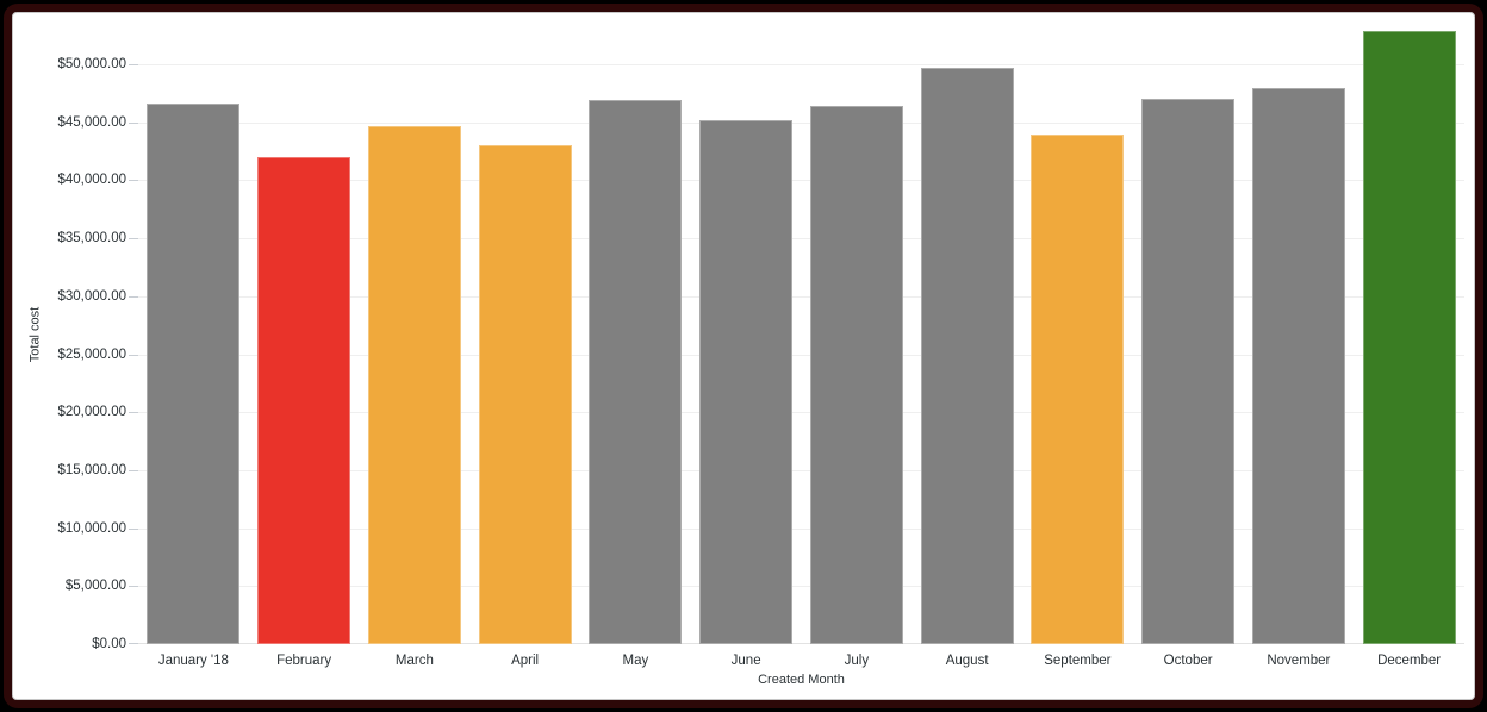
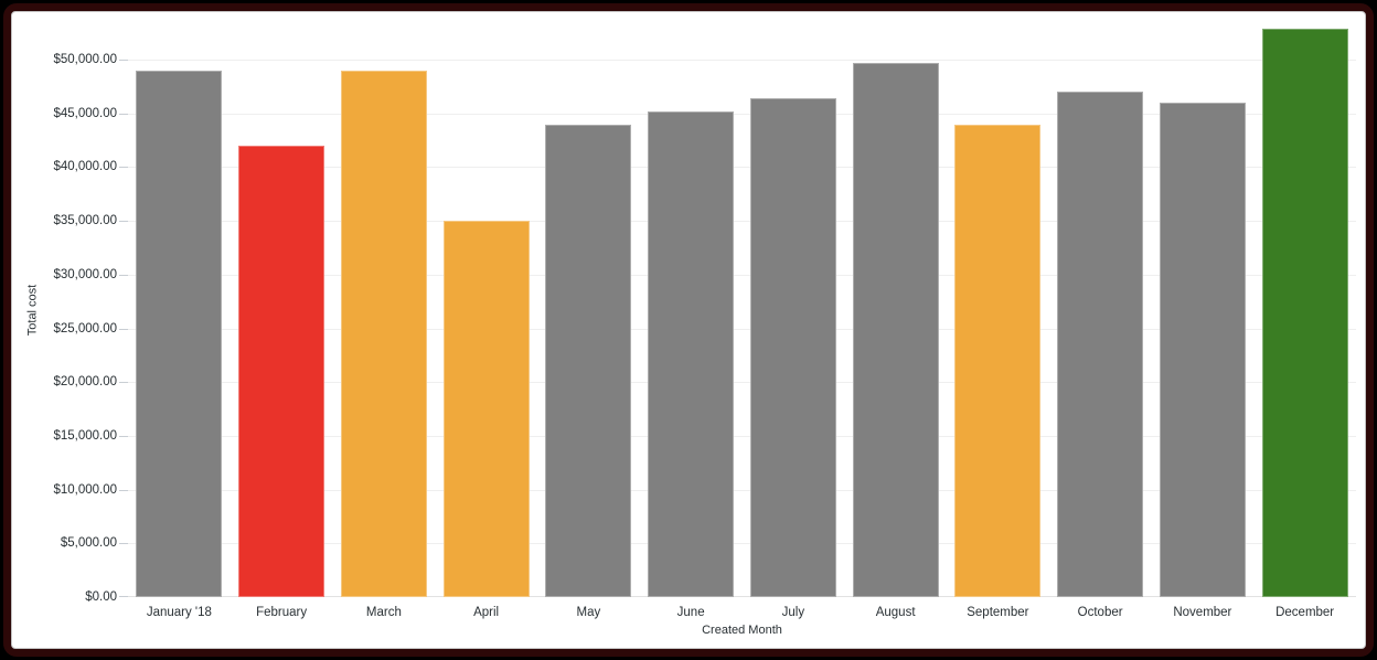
January '18: $47000 -> $49000
March: $45000 -> $49000
April: $43000 -> $35000
May: $47000 -> $44000
November: $48000 -> $46000
